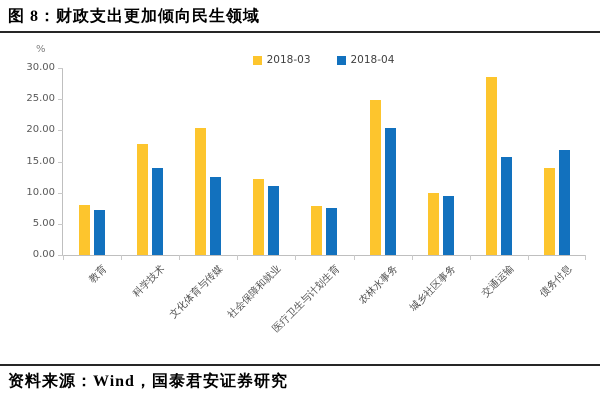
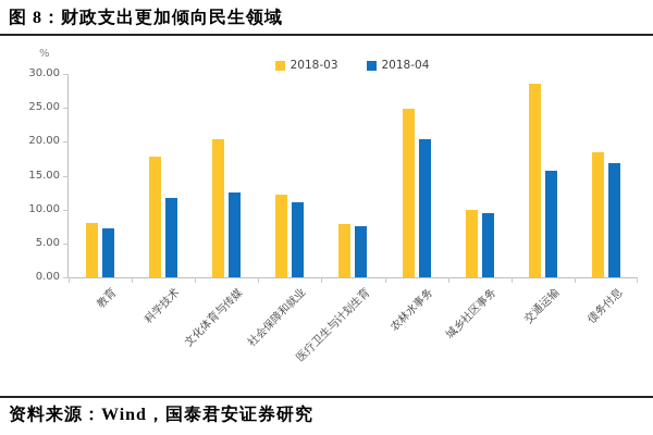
2018-04/科学技术: 14 -> 12
2018-03/债务付息: 14 -> 18
